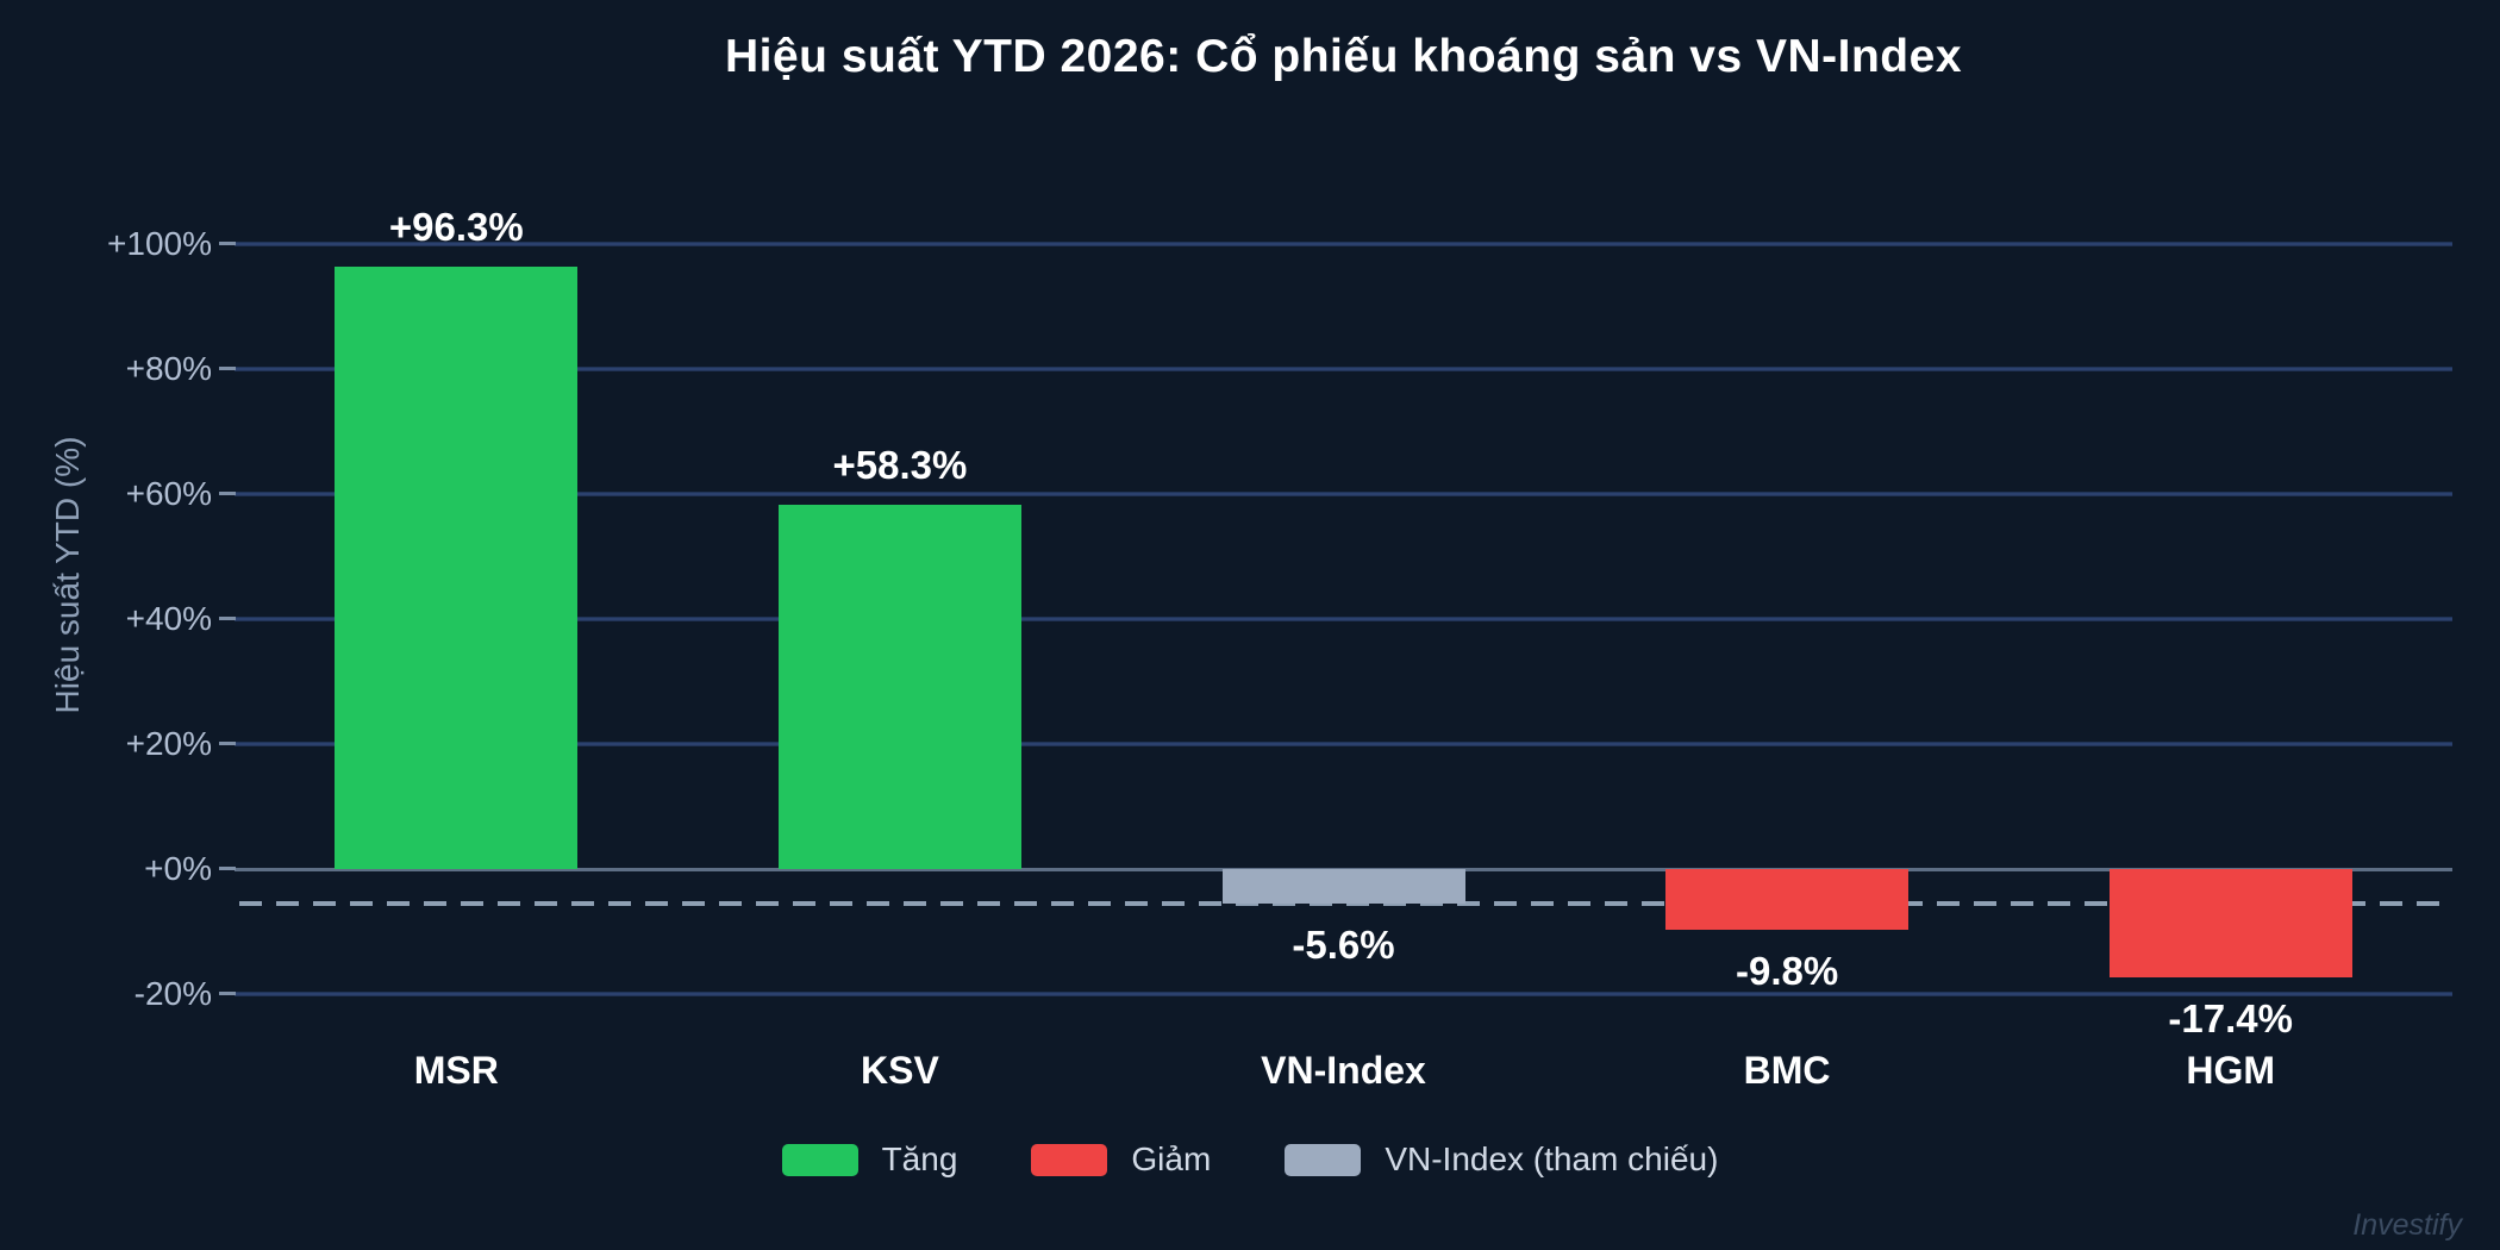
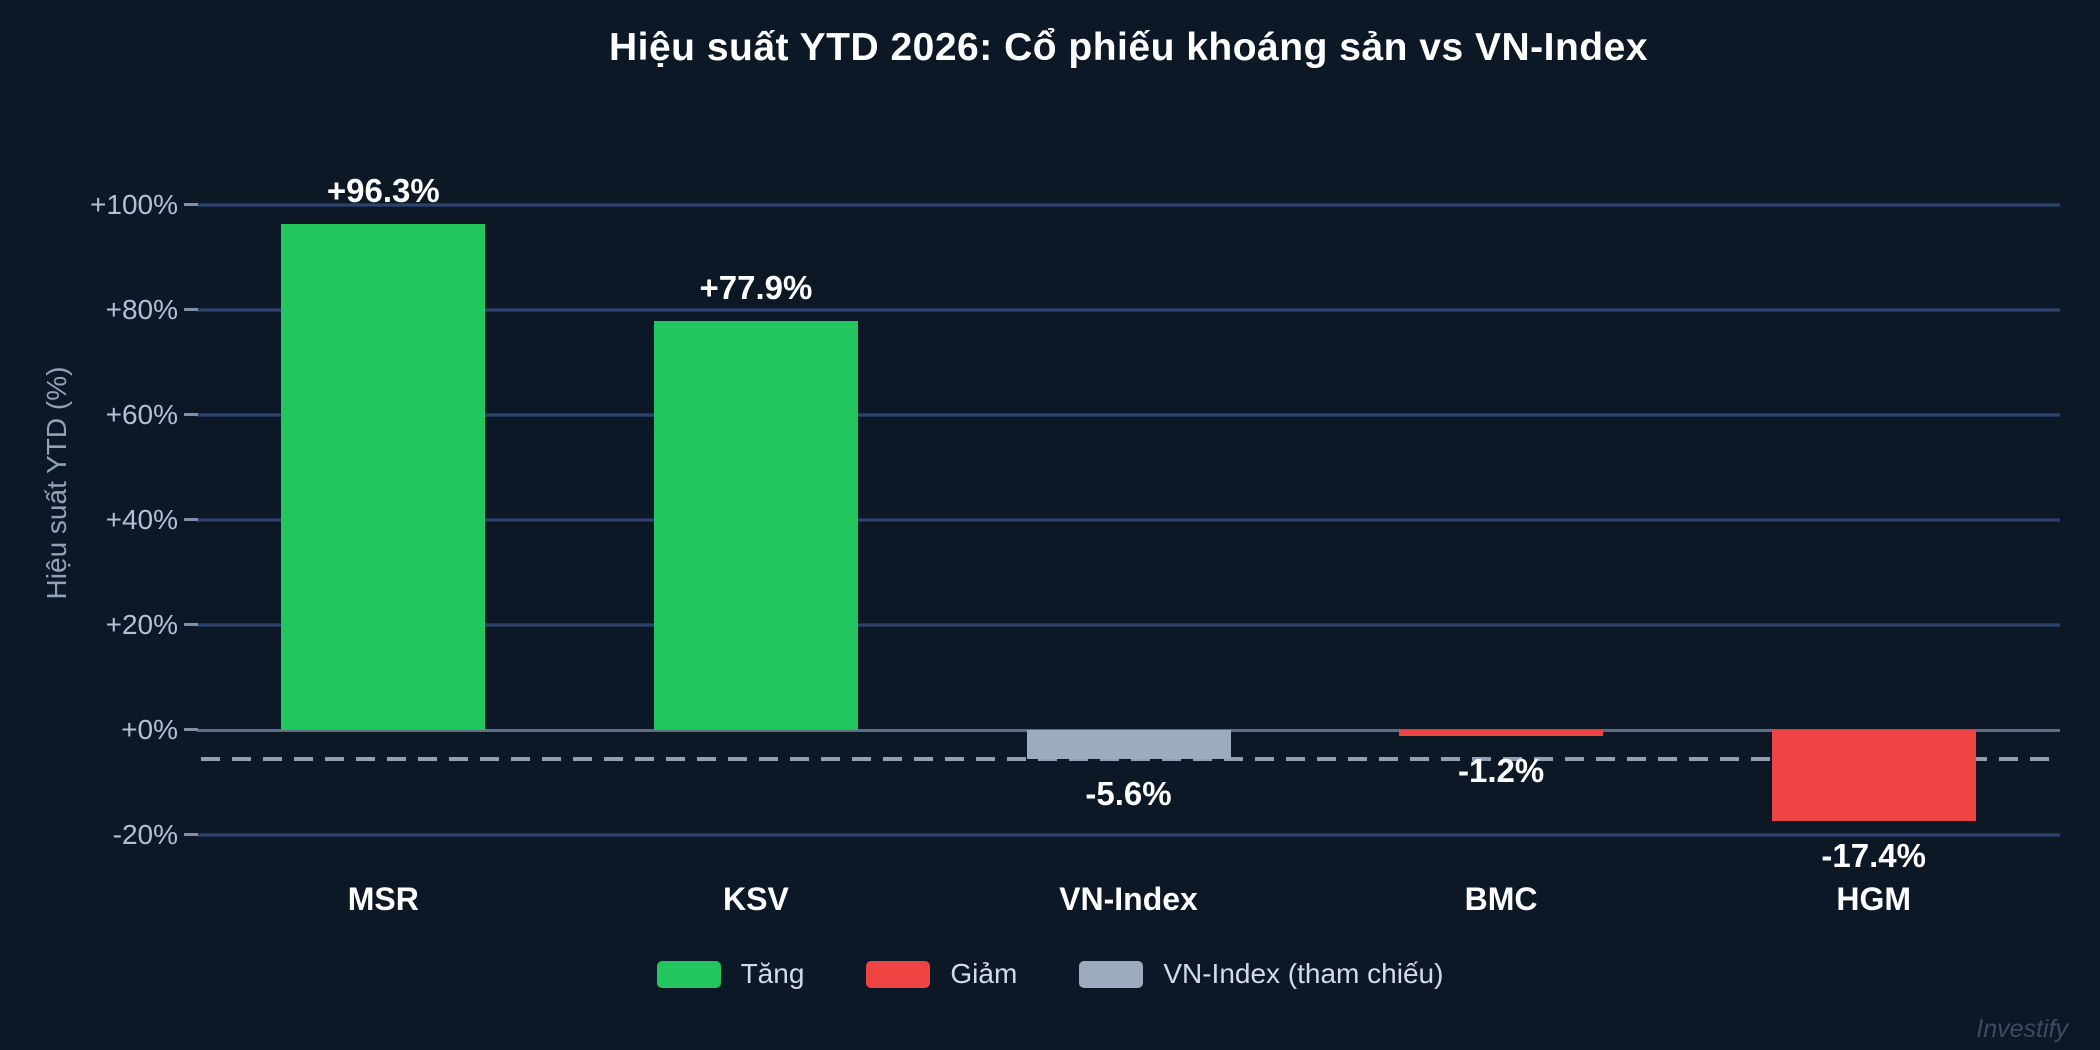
KSV: +58.3% -> +77.9%
BMC: -9.8% -> -1.2%
